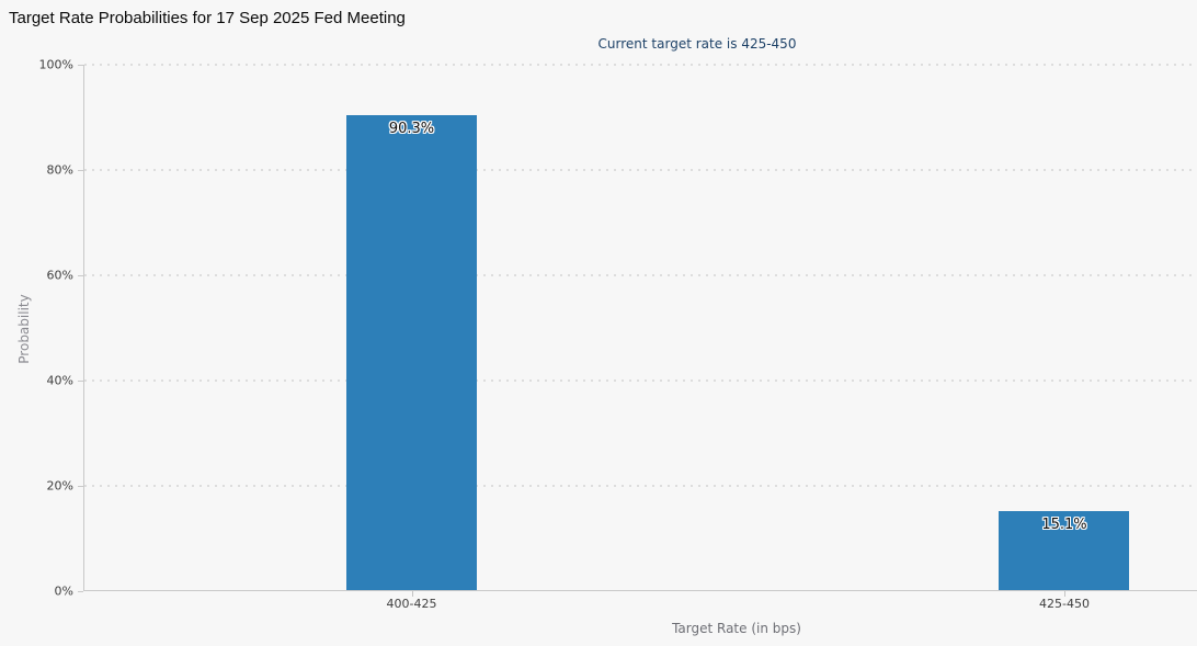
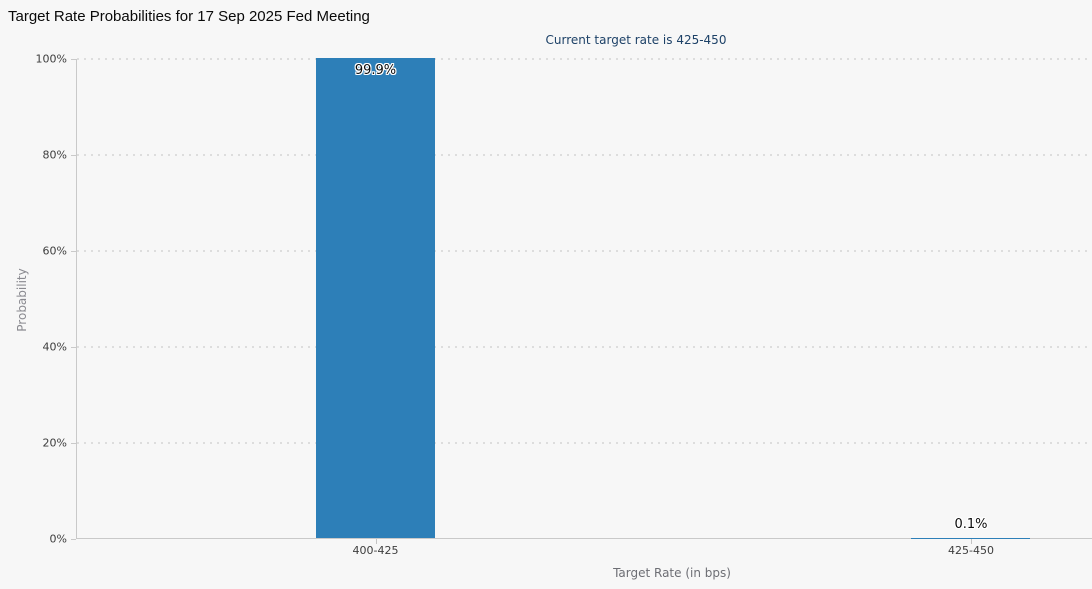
400-425: 90.3% -> 99.9%
425-450: 15.1% -> 0.1%
